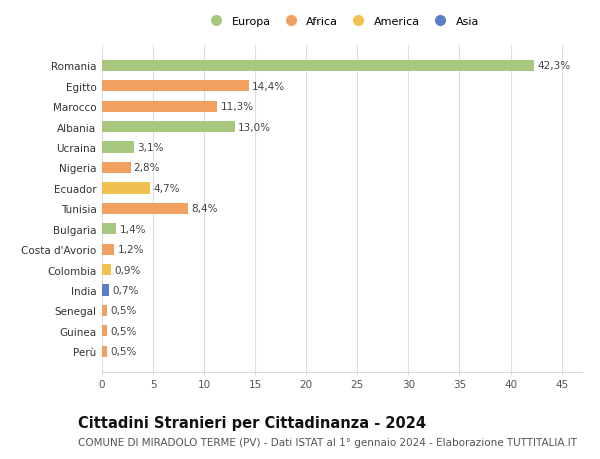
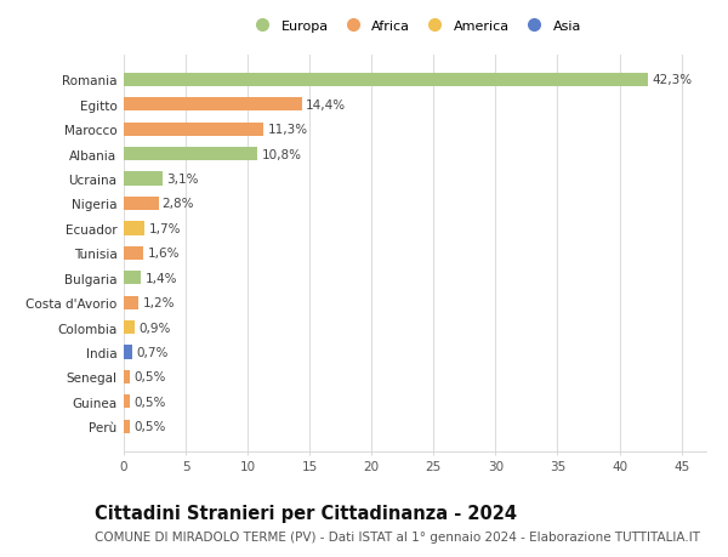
Albania: 13,0% -> 10,8%
Ecuador: 4,7% -> 1,7%
Tunisia: 8,4% -> 1,6%
